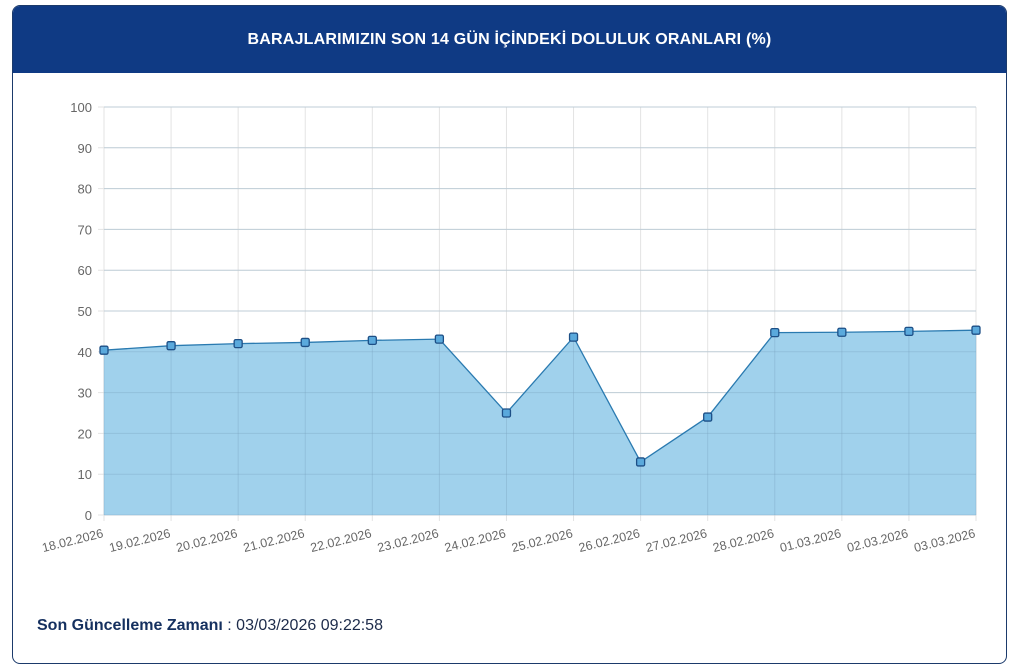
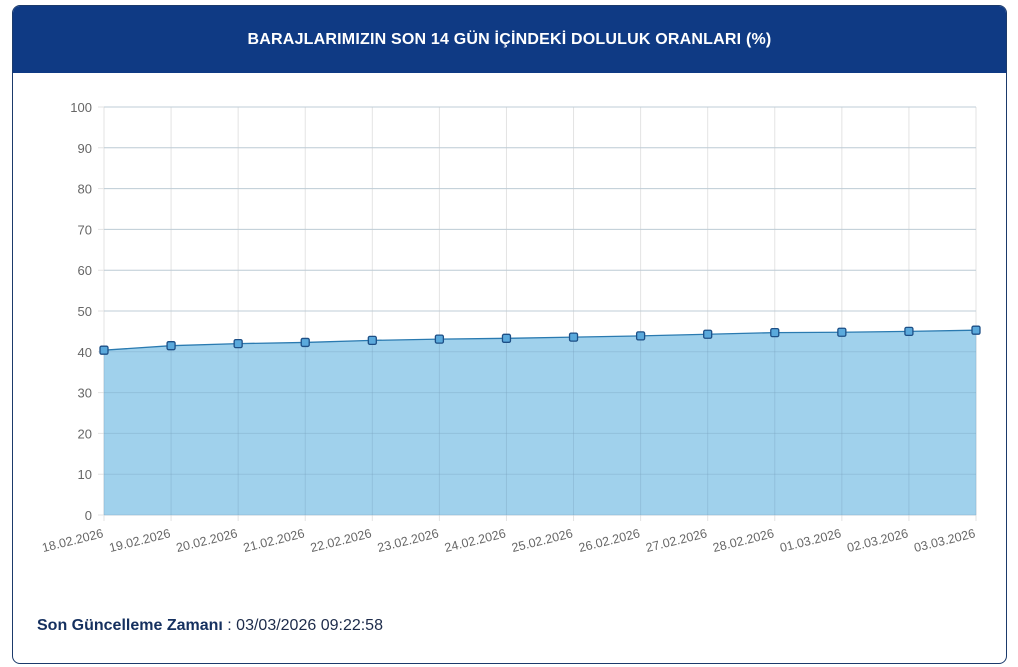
24.02.2026: 25 -> 43
26.02.2026: 13 -> 44
27.02.2026: 24 -> 44
